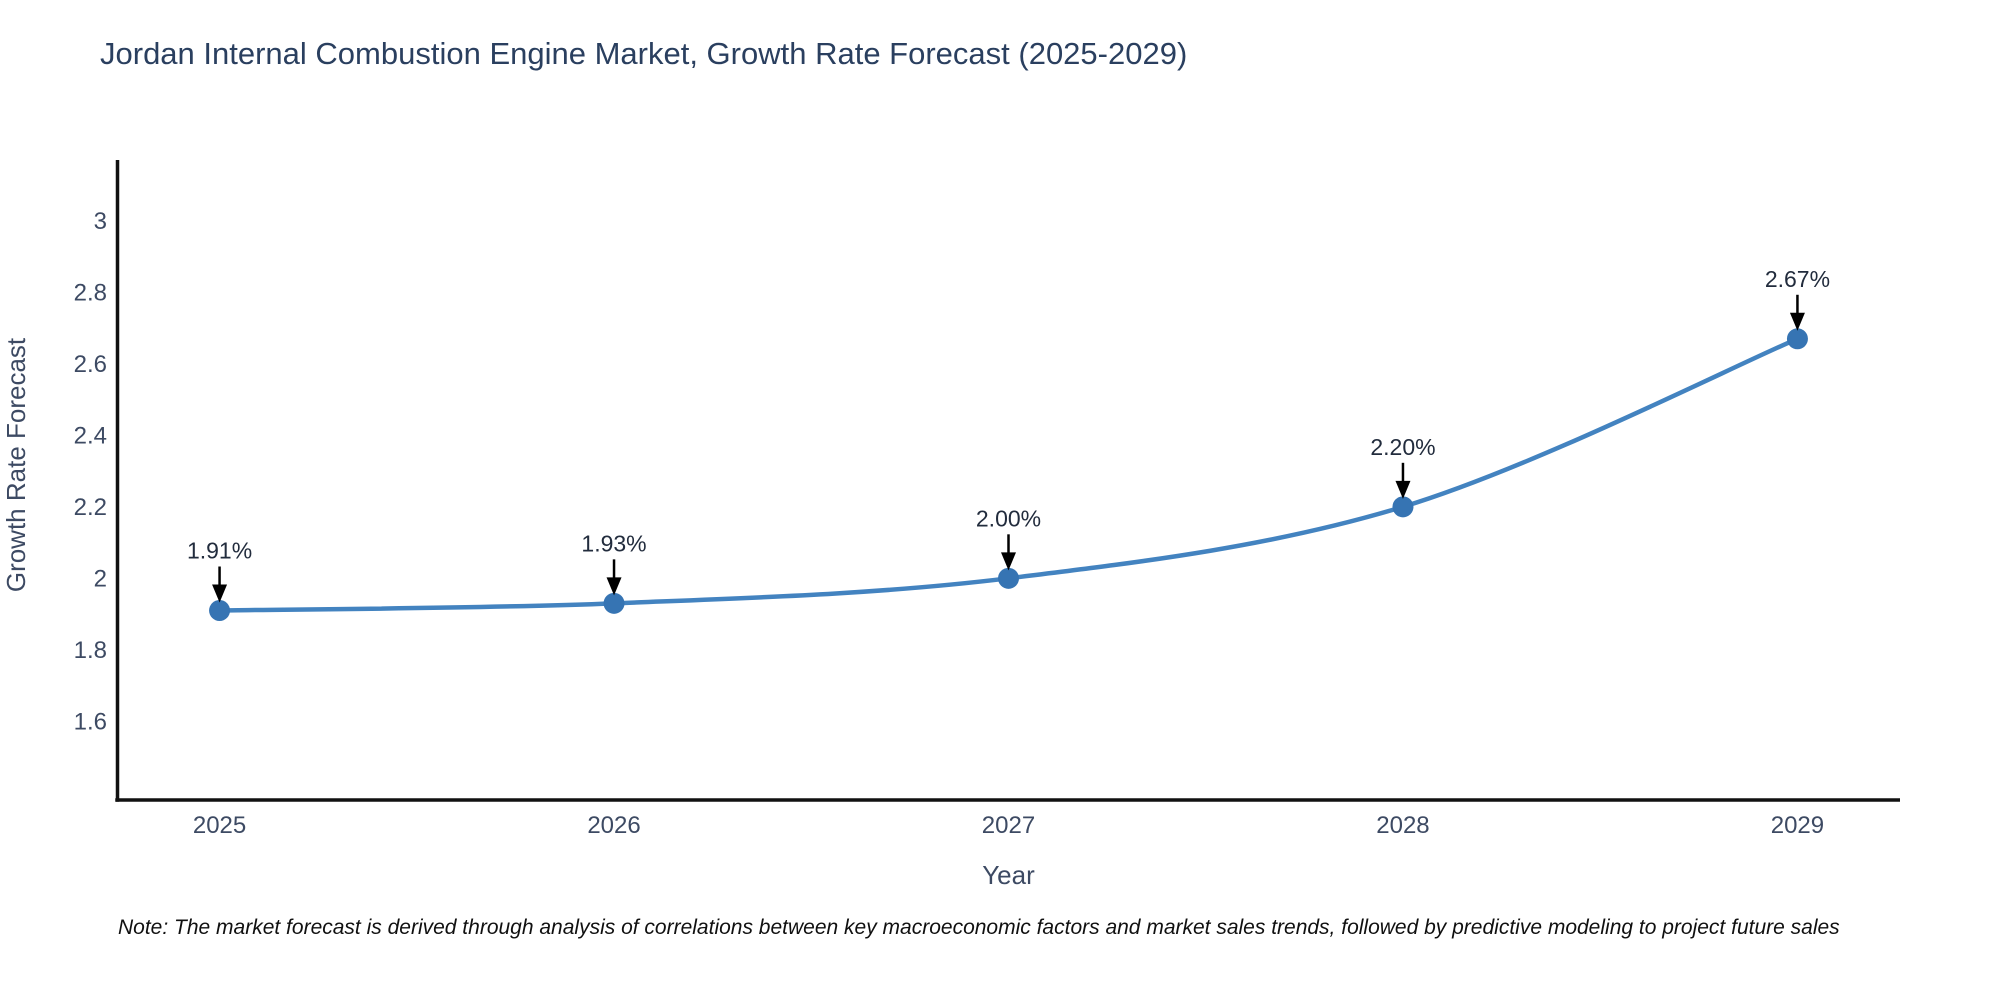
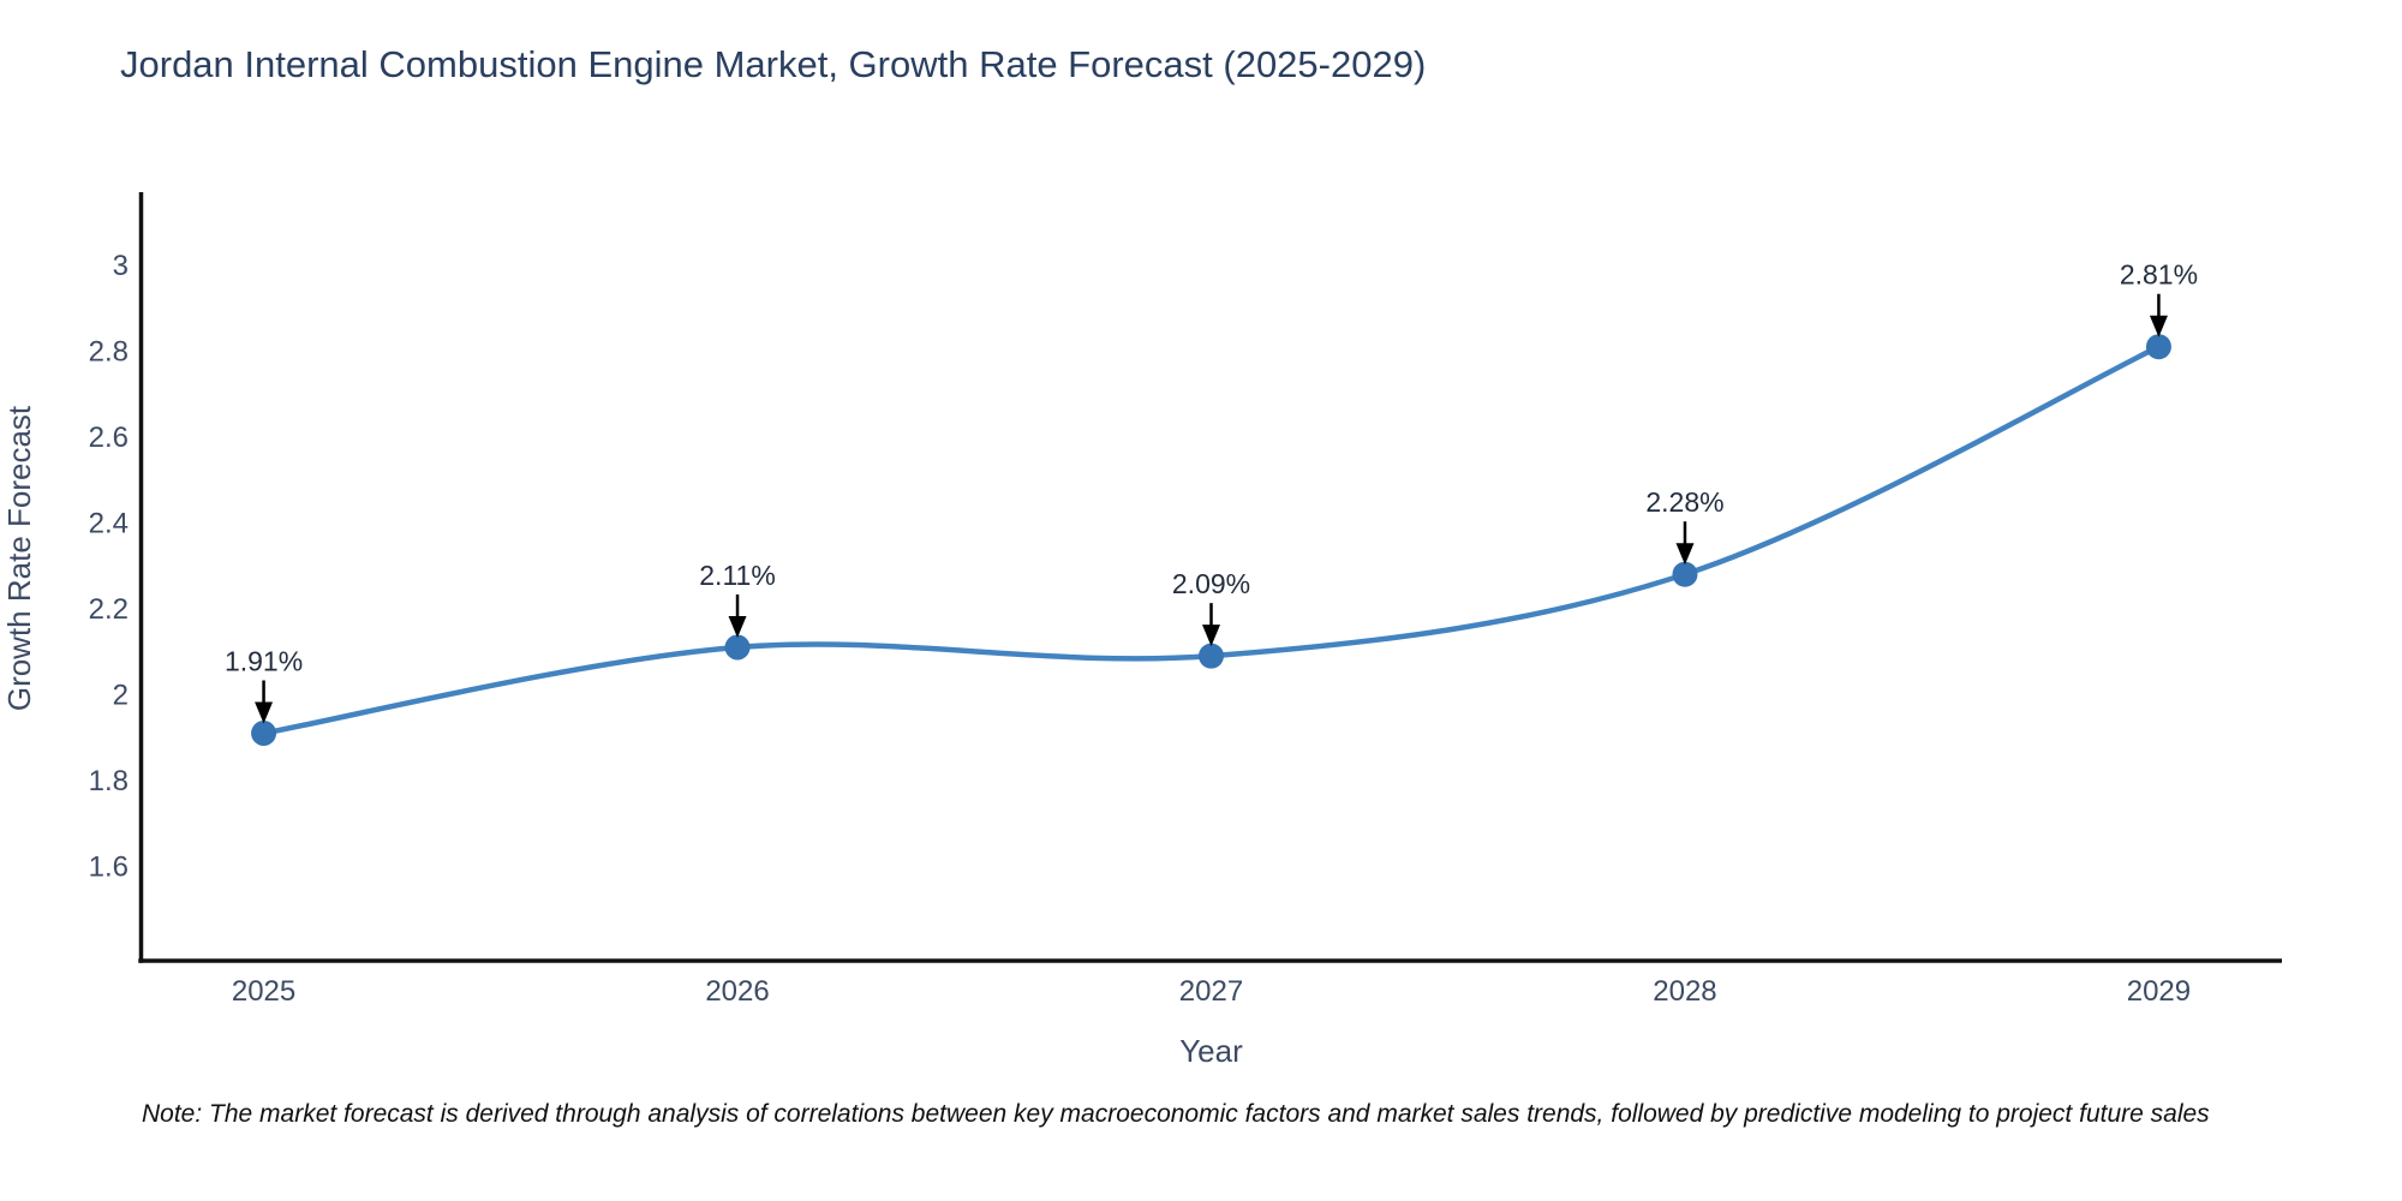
2026: 1.93% -> 2.11%
2027: 2.00% -> 2.09%
2028: 2.20% -> 2.28%
2029: 2.67% -> 2.81%
